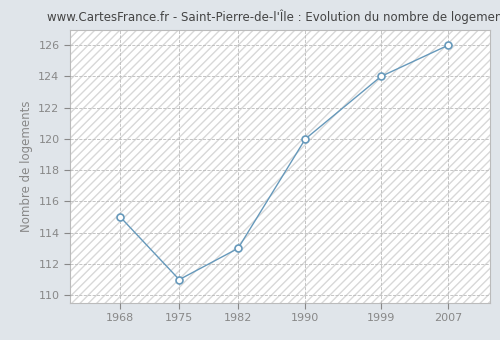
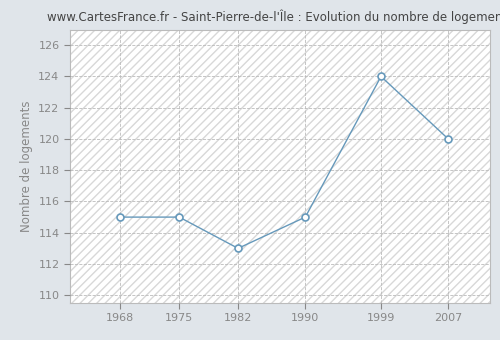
1975: 111 -> 115
1990: 120 -> 115
2007: 126 -> 120
